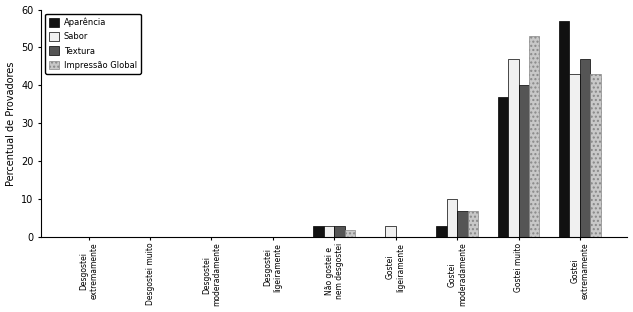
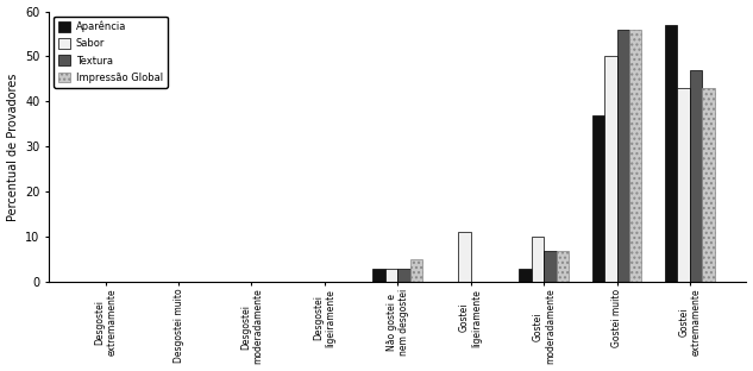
Impressão Global/Não gostei e nem desgostei: 2 -> 5
Sabor/Gostei ligeiramente: 3 -> 11
Sabor/Gostei muito: 47 -> 50
Textura/Gostei muito: 40 -> 56
Impressão Global/Gostei muito: 53 -> 56
